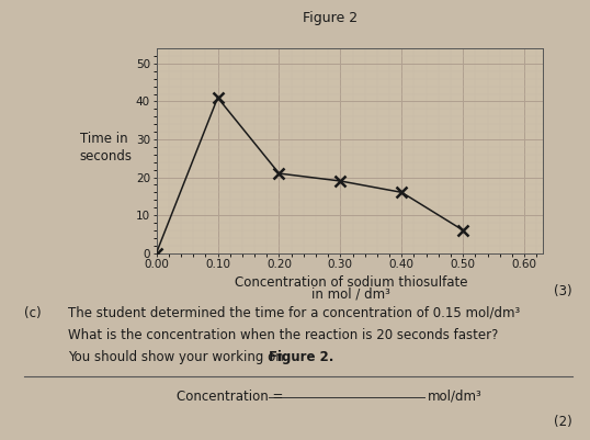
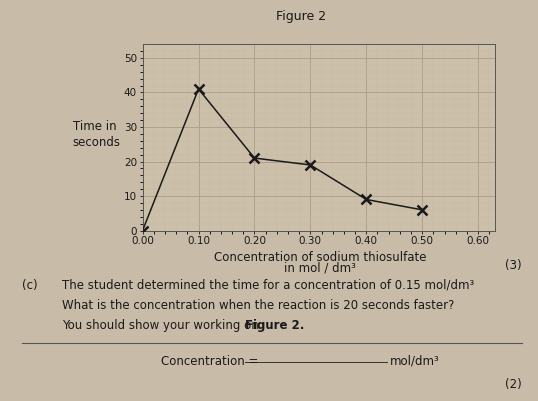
0.40: 16 -> 9
